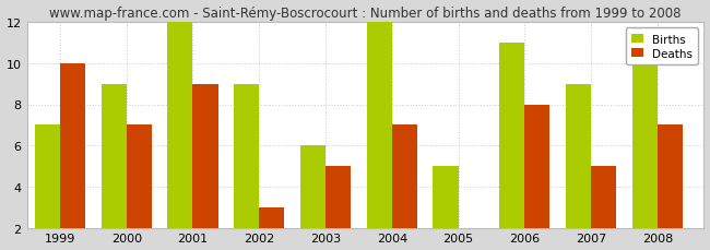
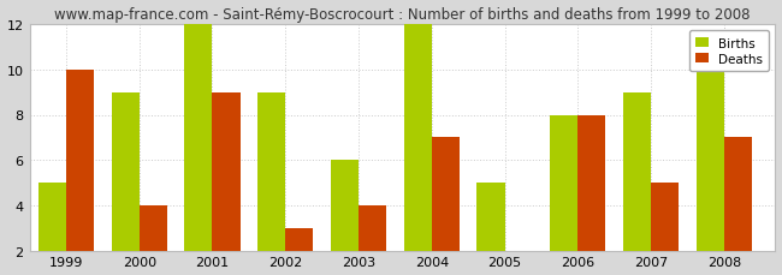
Births/1999: 7 -> 5
Deaths/2000: 7 -> 4
Deaths/2003: 5 -> 4
Births/2006: 11 -> 8
